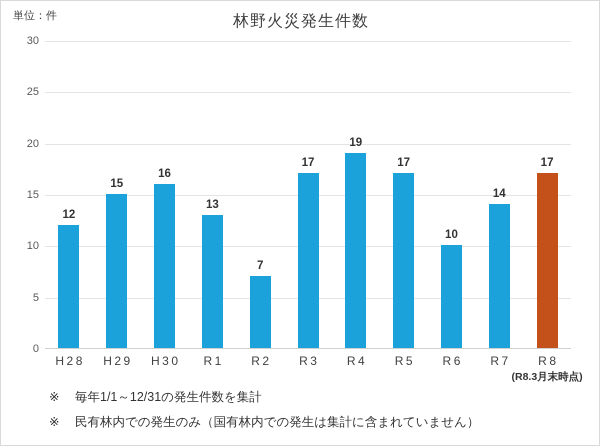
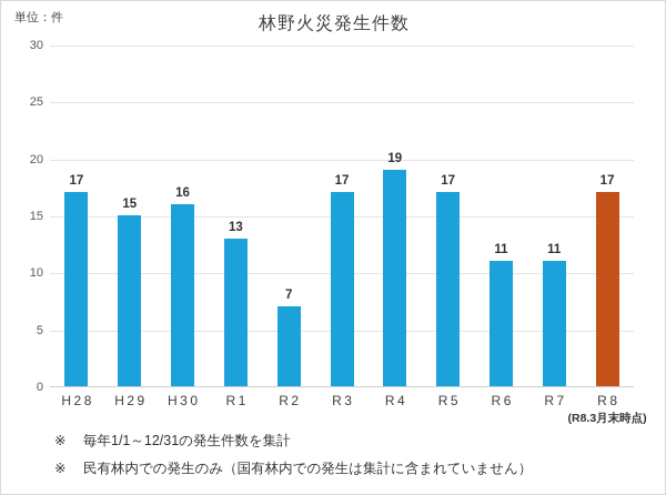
H28: 12 -> 17
R6: 10 -> 11
R7: 14 -> 11
